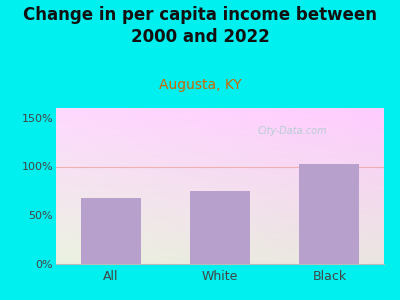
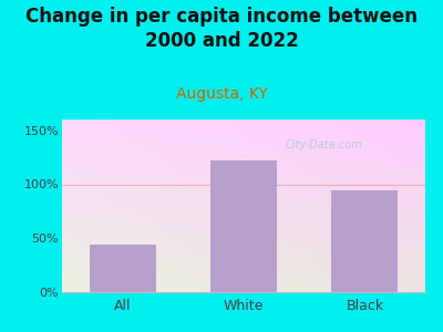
All: 68% -> 44%
White: 75% -> 122%
Black: 103% -> 94%
